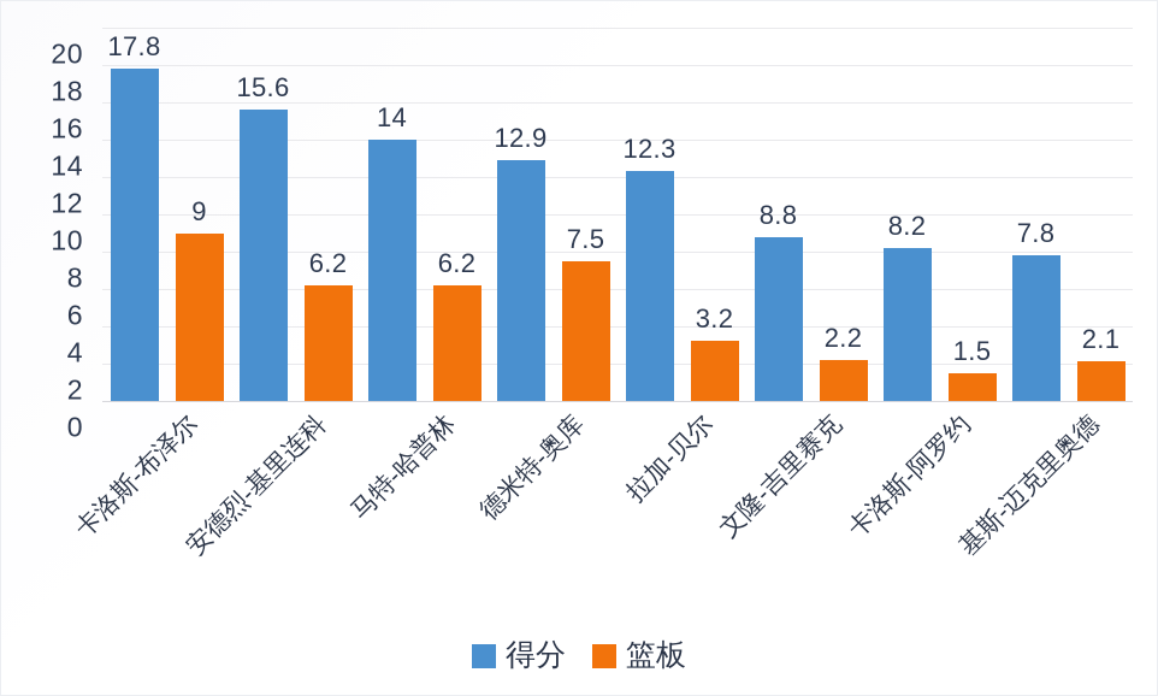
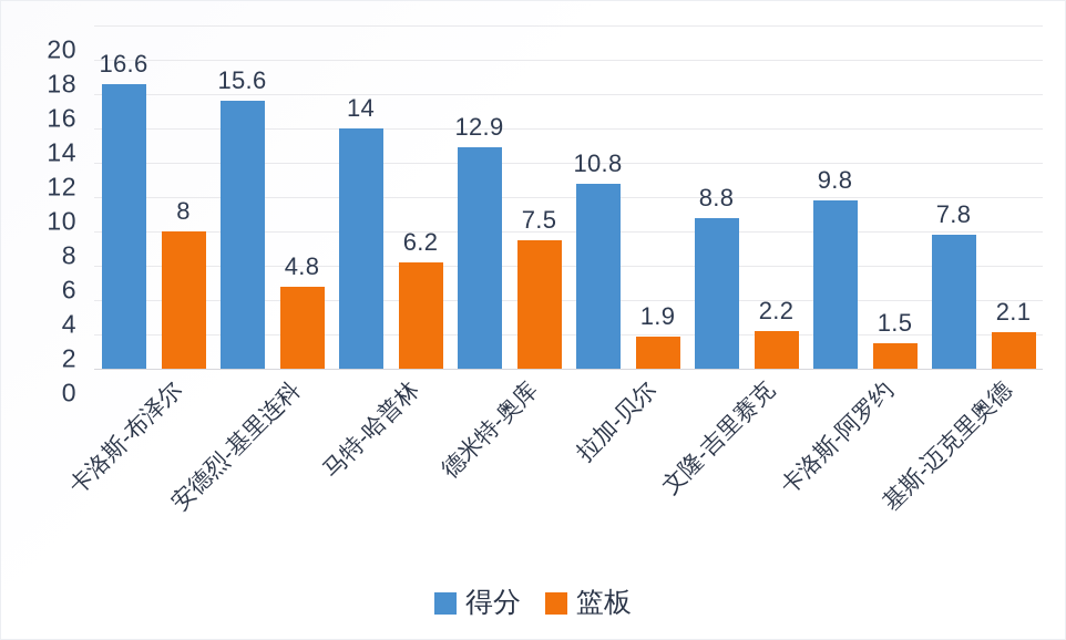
得分/卡洛斯-布泽尔: 17.8 -> 16.6
篮板/卡洛斯-布泽尔: 9 -> 8
篮板/安德烈-基里连科: 6.2 -> 4.8
得分/拉加-贝尔: 12.3 -> 10.8
篮板/拉加-贝尔: 3.2 -> 1.9
得分/卡洛斯-阿罗约: 8.2 -> 9.8
